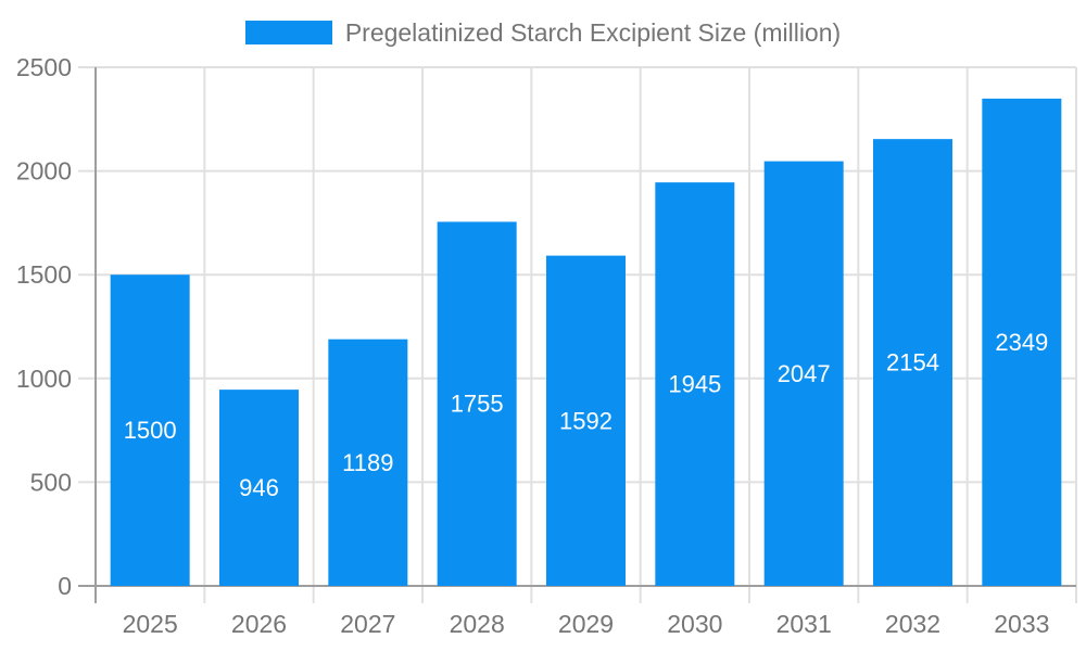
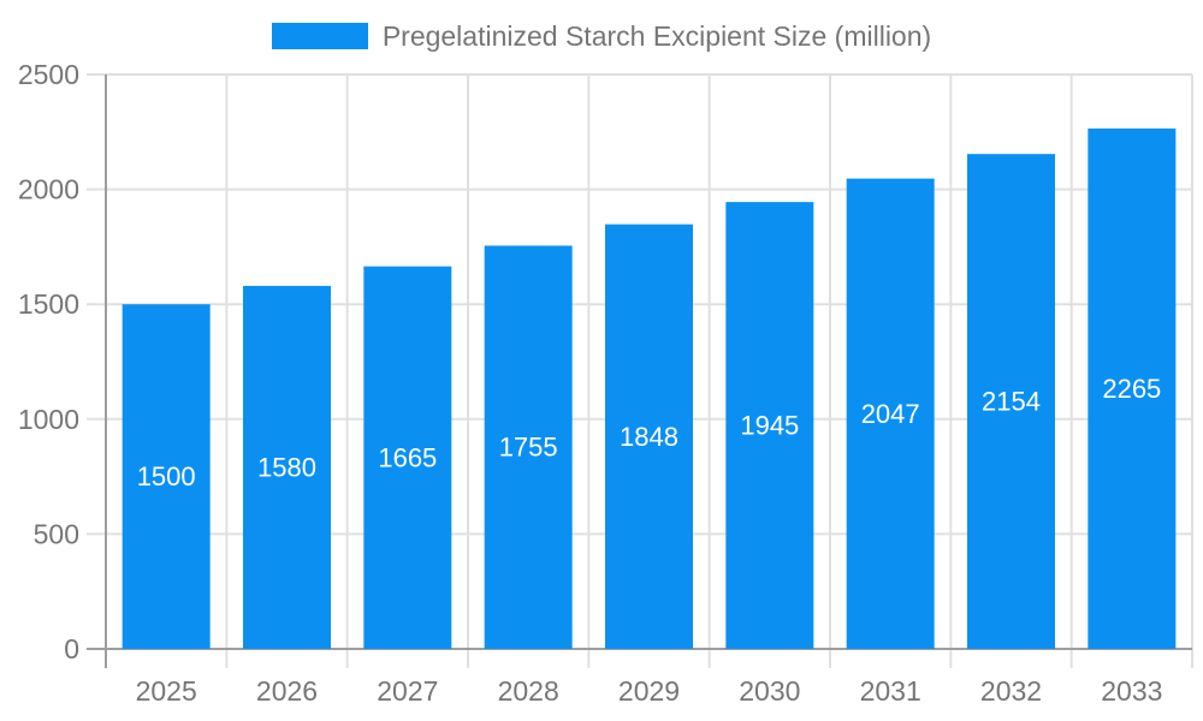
2026: 946 -> 1580
2027: 1189 -> 1665
2029: 1592 -> 1848
2033: 2349 -> 2265
